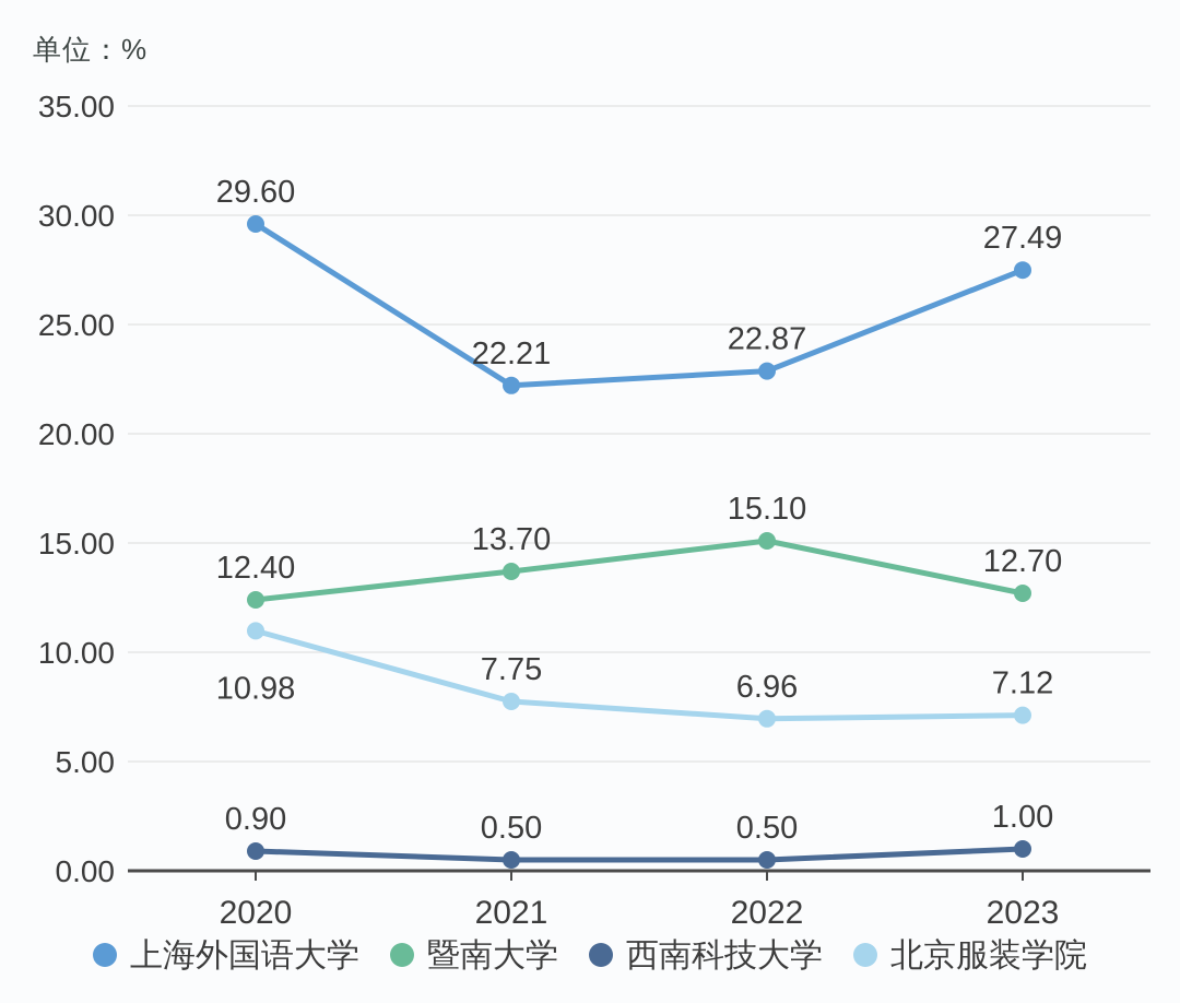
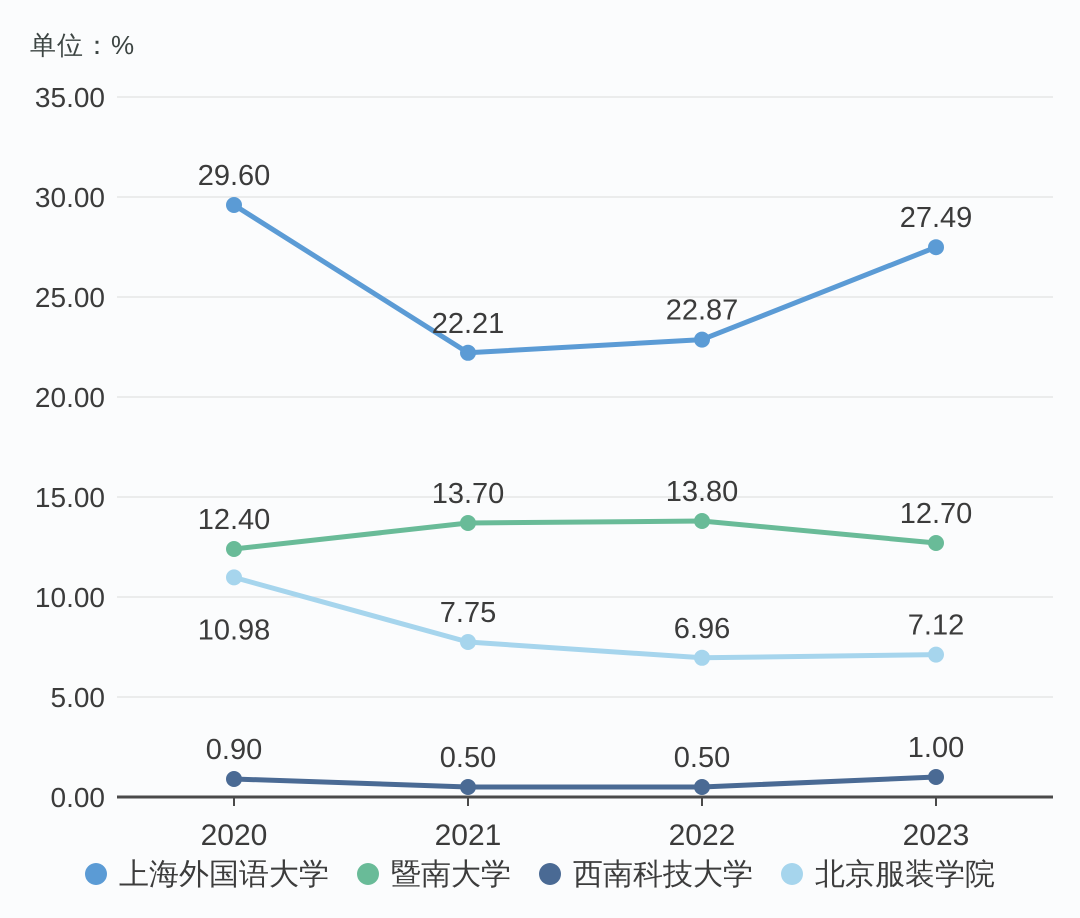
暨南大学/2022: 15.10 -> 13.80
